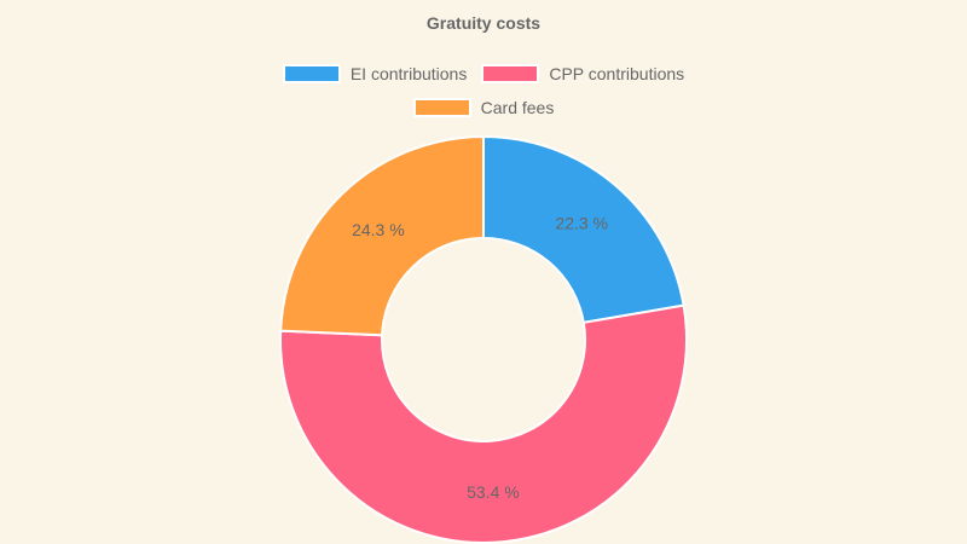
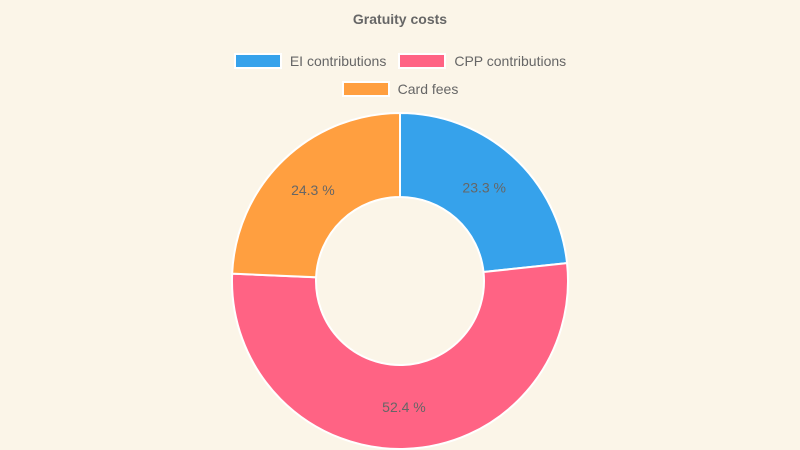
EI contributions: 22.3 -> 23.3
CPP contributions: 53.4 -> 52.4
